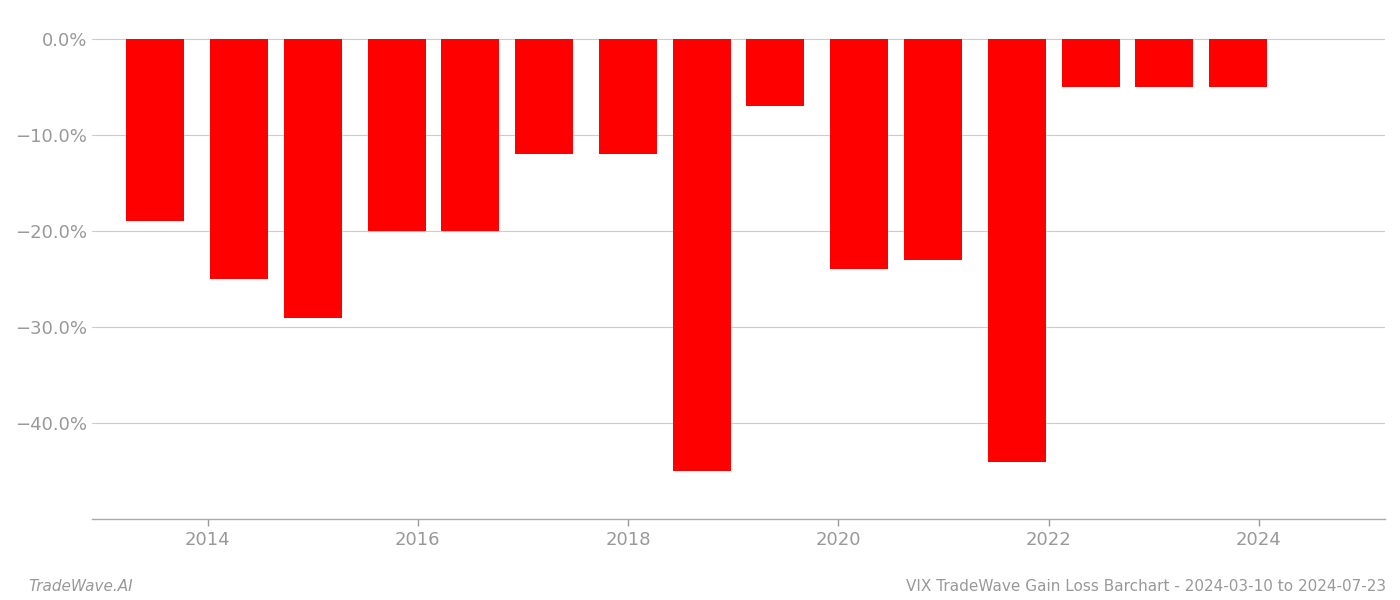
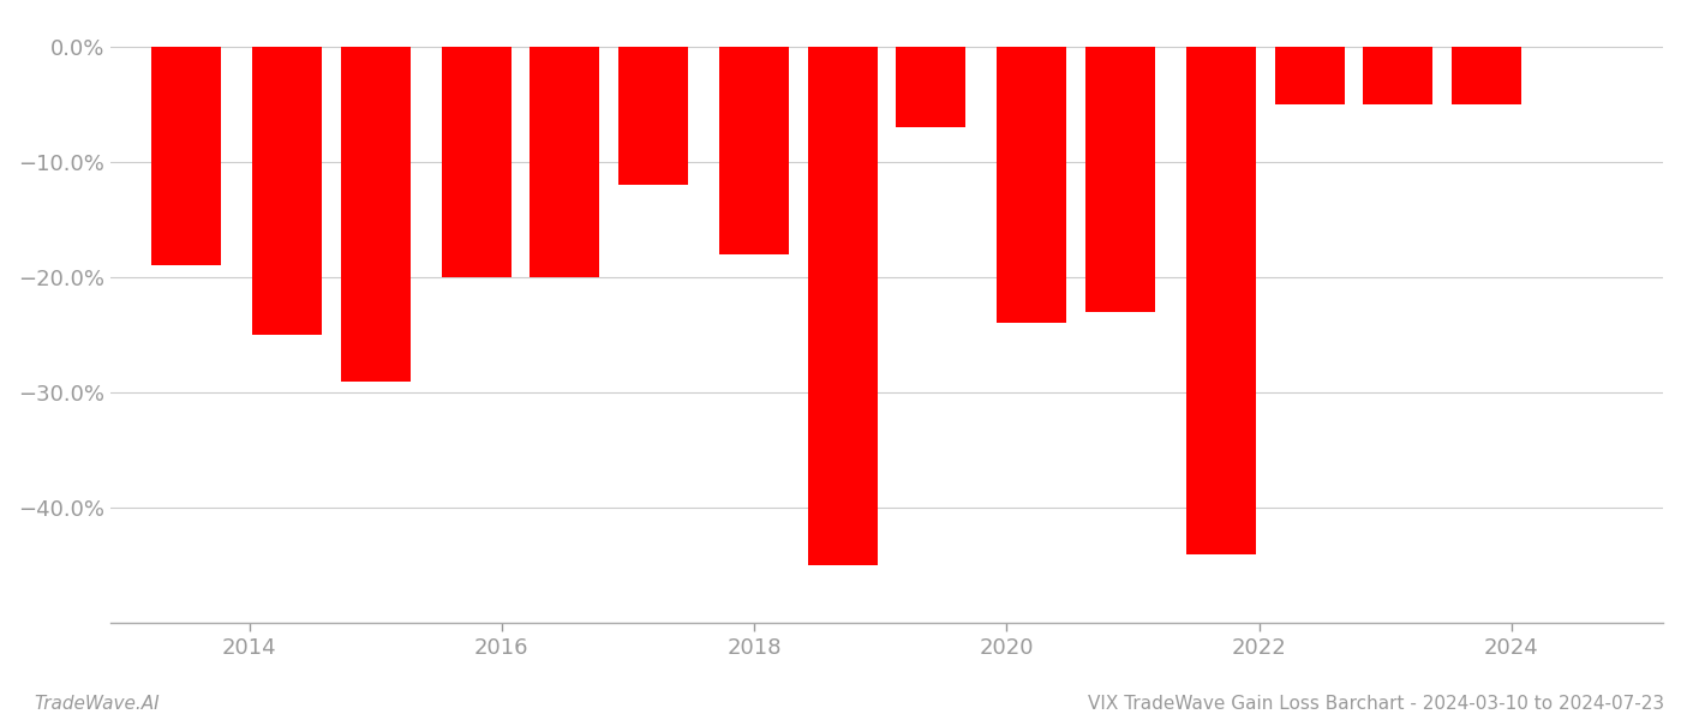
2018: -12% -> -18%
